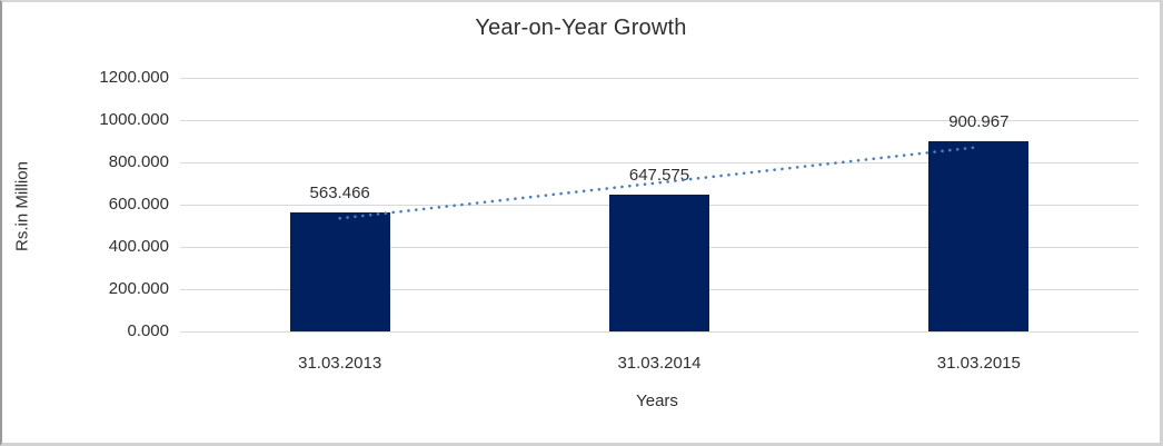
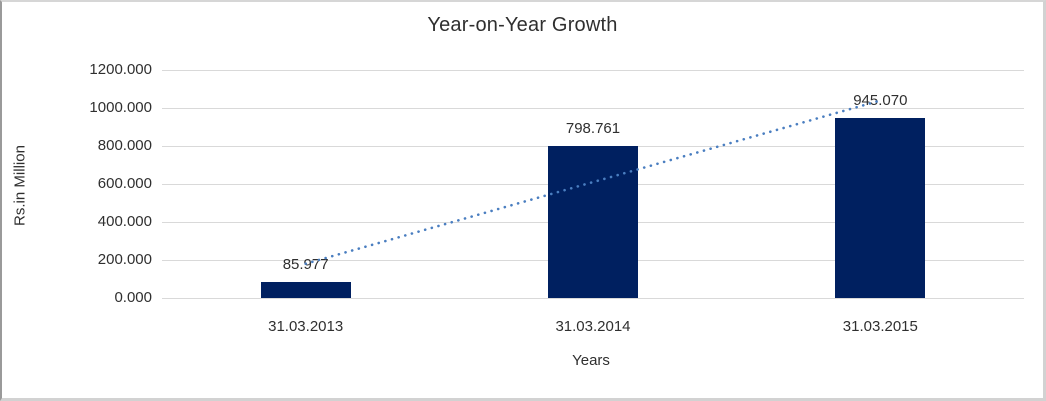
31.03.2013: 563.466 -> 85.977
31.03.2014: 647.575 -> 798.761
31.03.2015: 900.967 -> 945.070
